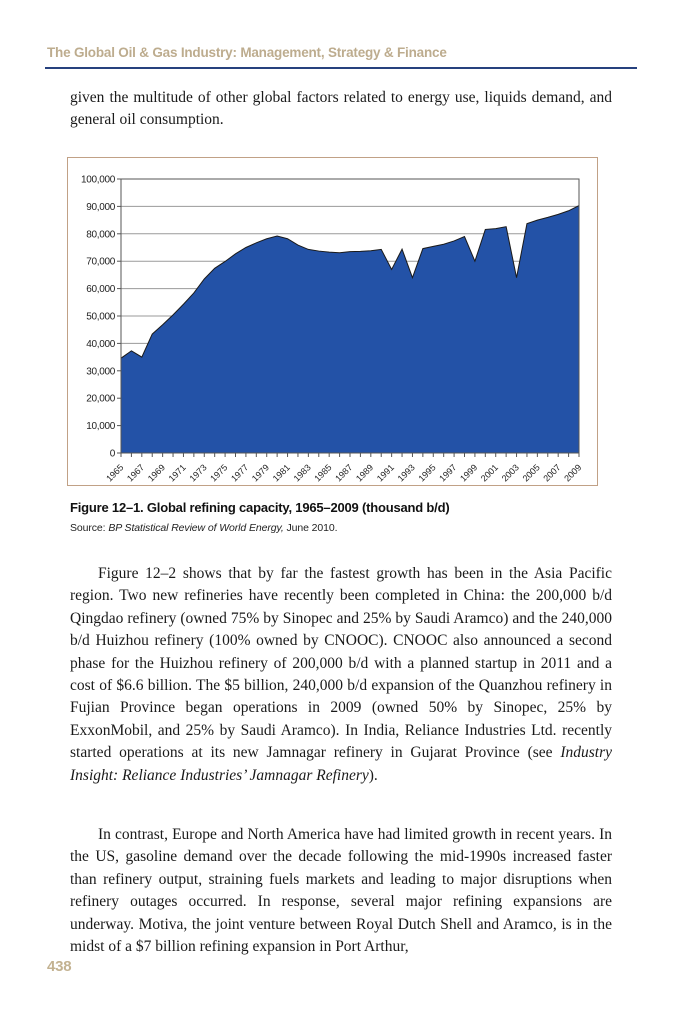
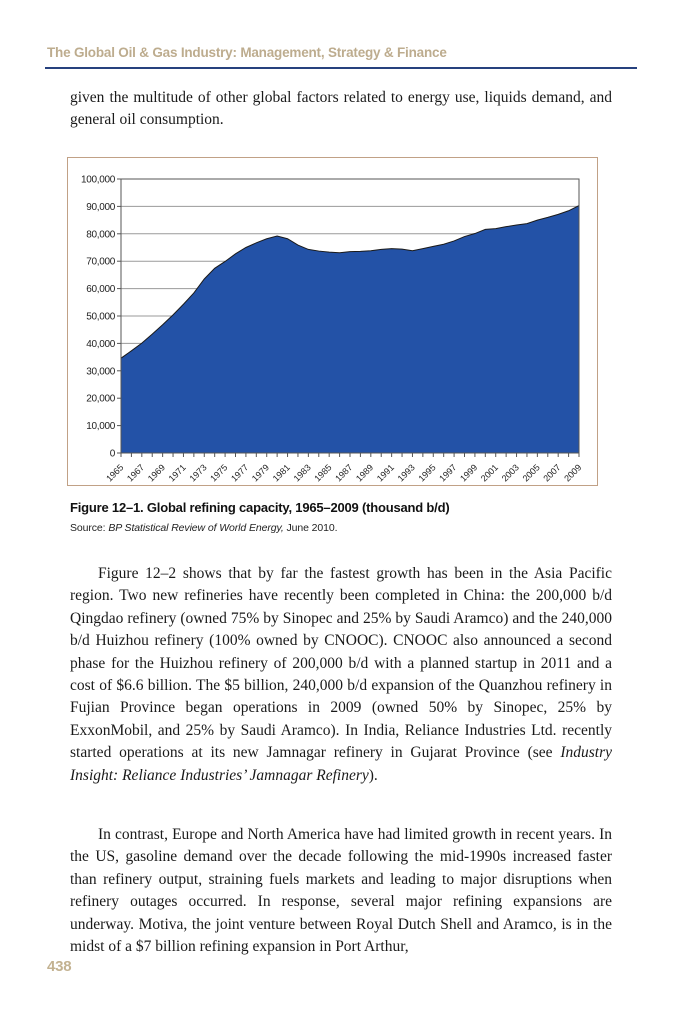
1967: 35000 -> 40000
1991: 67000 -> 75000
1993: 64000 -> 74000
1999: 70000 -> 80000
2003: 64000 -> 83000
